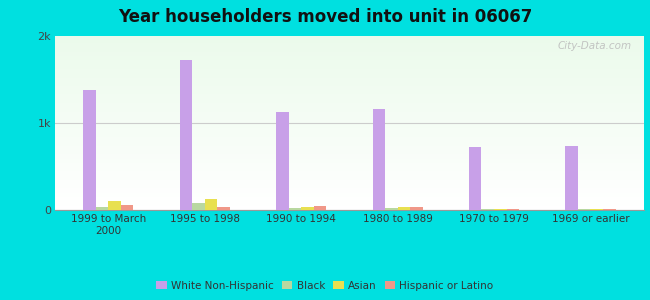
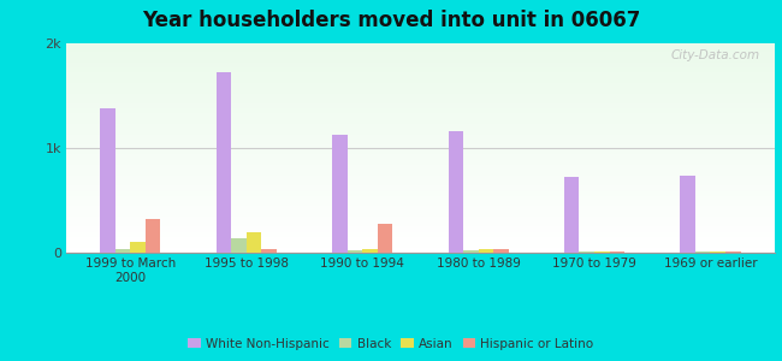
Hispanic or Latino/1999 to March 2000: 0.06k -> 0.32k
Black/1995 to 1998: 0.08k -> 0.14k
Asian/1995 to 1998: 0.13k -> 0.20k
Hispanic or Latino/1990 to 1994: 0.05k -> 0.28k
